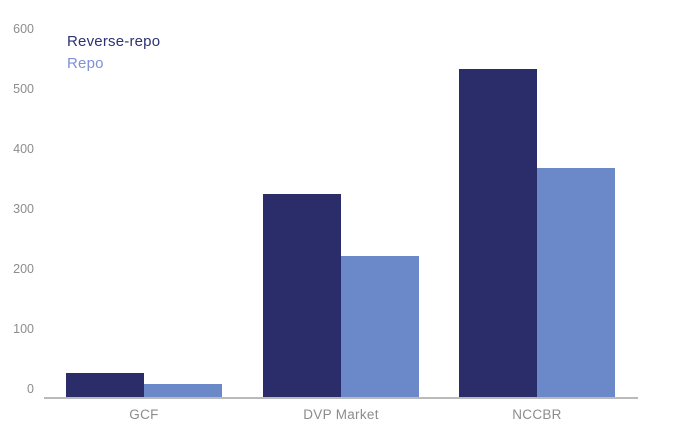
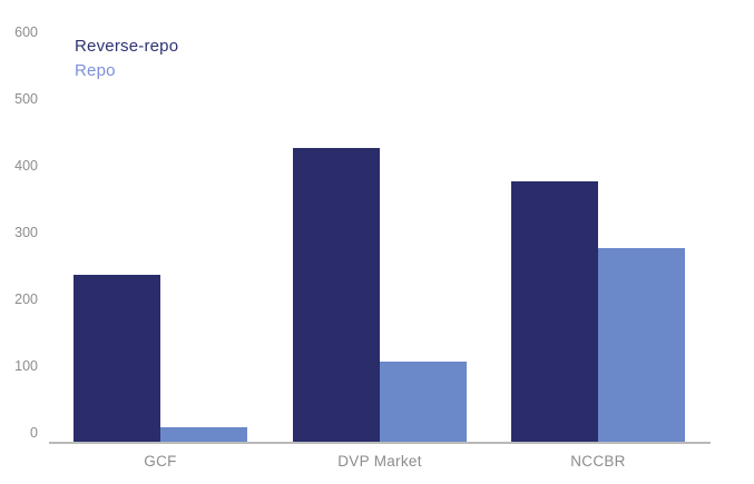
Reverse-repo/GCF: 40 -> 250
Reverse-repo/DVP Market: 340 -> 440
Repo/DVP Market: 240 -> 120
Reverse-repo/NCCBR: 550 -> 390
Repo/NCCBR: 380 -> 290
